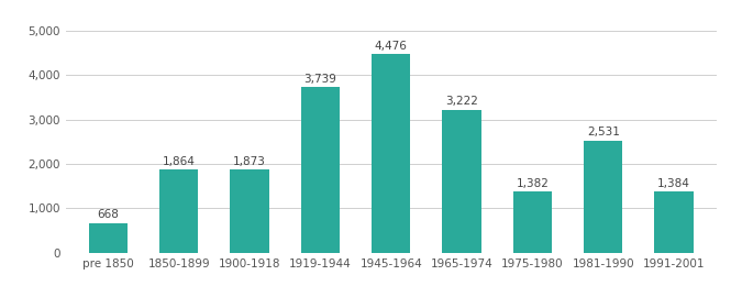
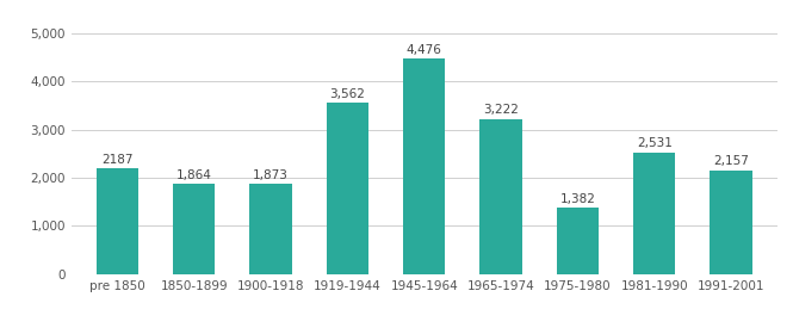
pre 1850: 668 -> 2187
1919-1944: 3,739 -> 3,562
1991-2001: 1,384 -> 2,157
